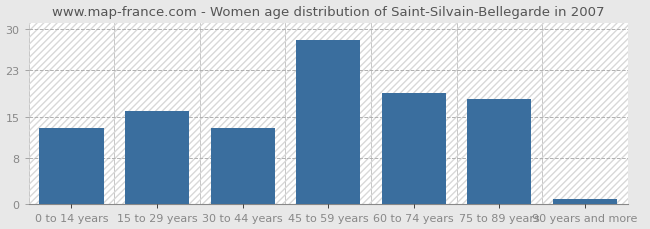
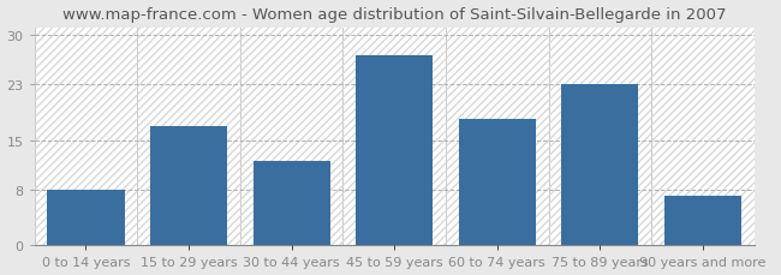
0 to 14 years: 13 -> 8
15 to 29 years: 16 -> 17
30 to 44 years: 13 -> 12
45 to 59 years: 28 -> 27
60 to 74 years: 19 -> 18
75 to 89 years: 18 -> 23
90 years and more: 1 -> 7
